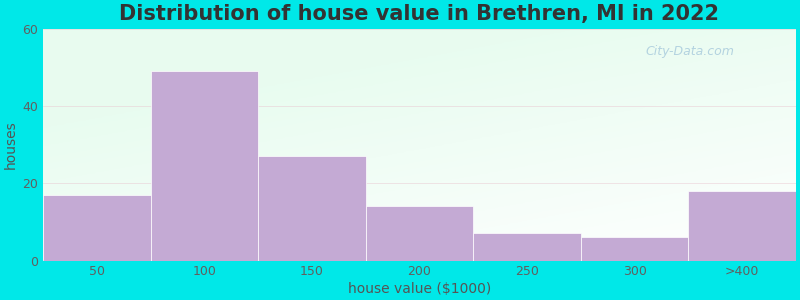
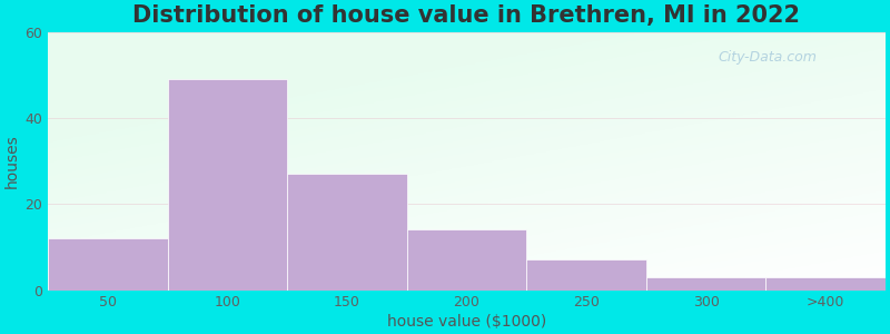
50: 17 -> 12
300: 6 -> 3
>400: 18 -> 3
